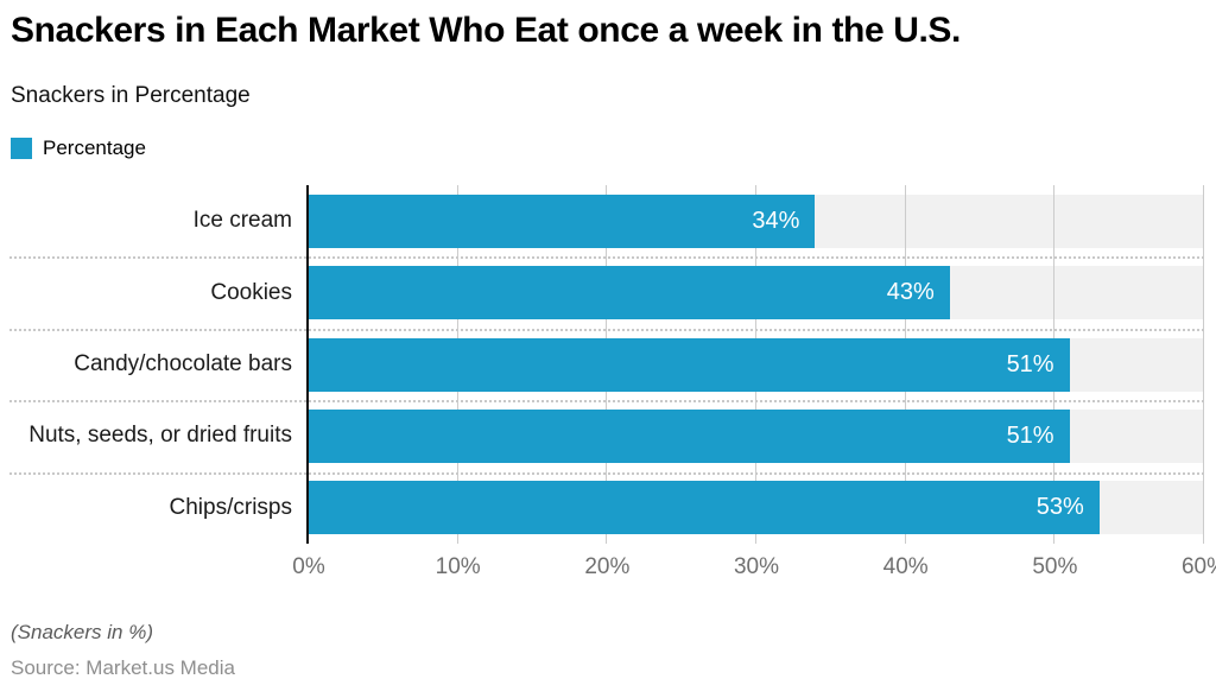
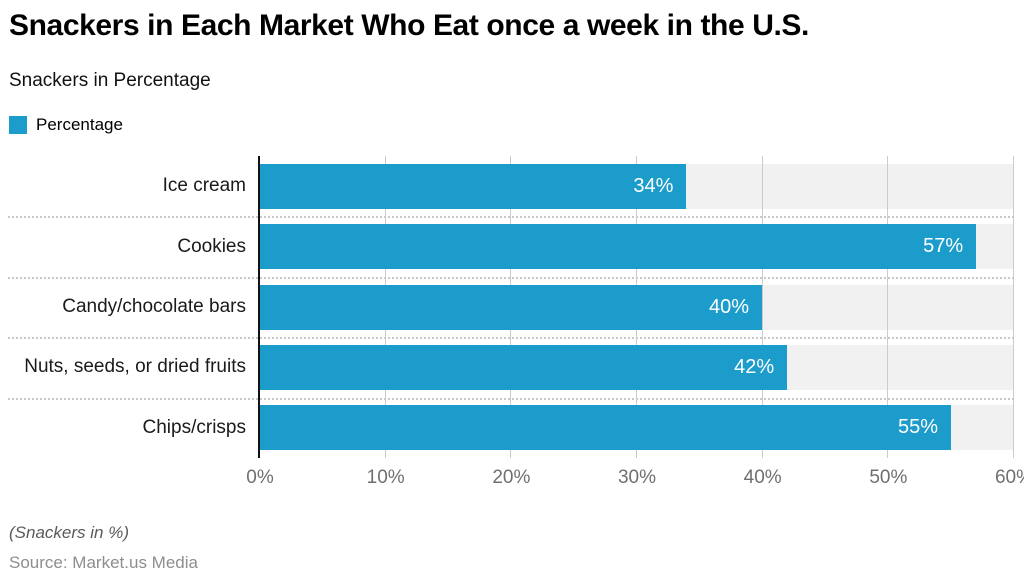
Cookies: 43% -> 57%
Candy/chocolate bars: 51% -> 40%
Nuts, seeds, or dried fruits: 51% -> 42%
Chips/crisps: 53% -> 55%
